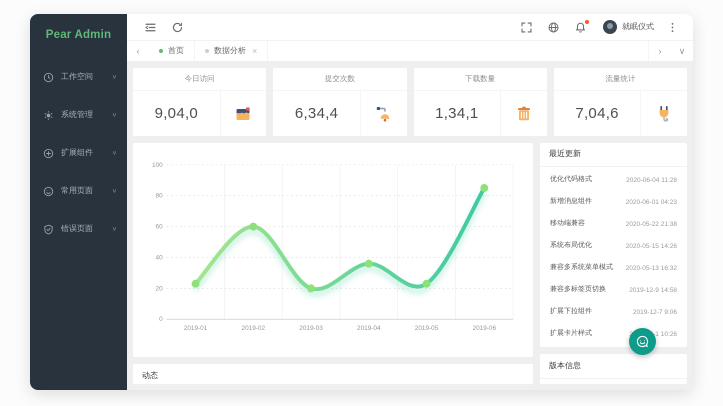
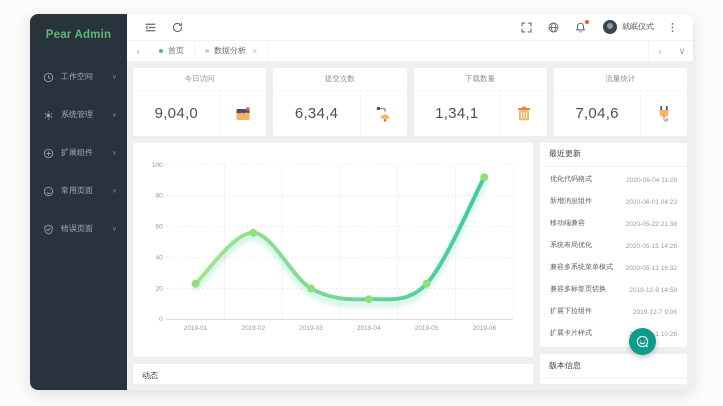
2019-02: 60 -> 56
2019-04: 36 -> 13
2019-06: 85 -> 92
